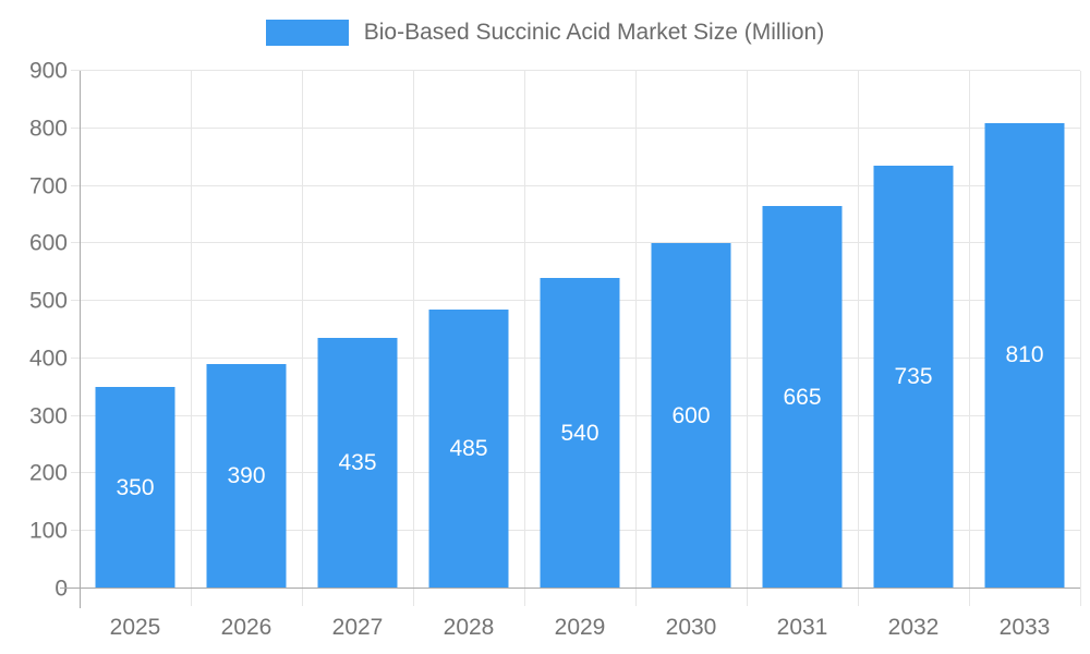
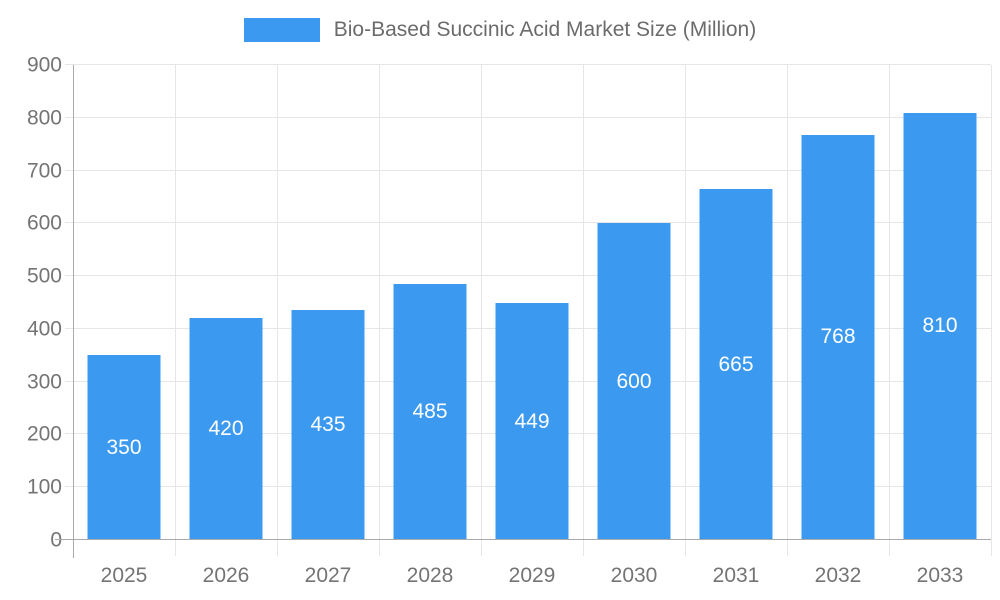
2026: 390 -> 420
2029: 540 -> 449
2032: 735 -> 768
